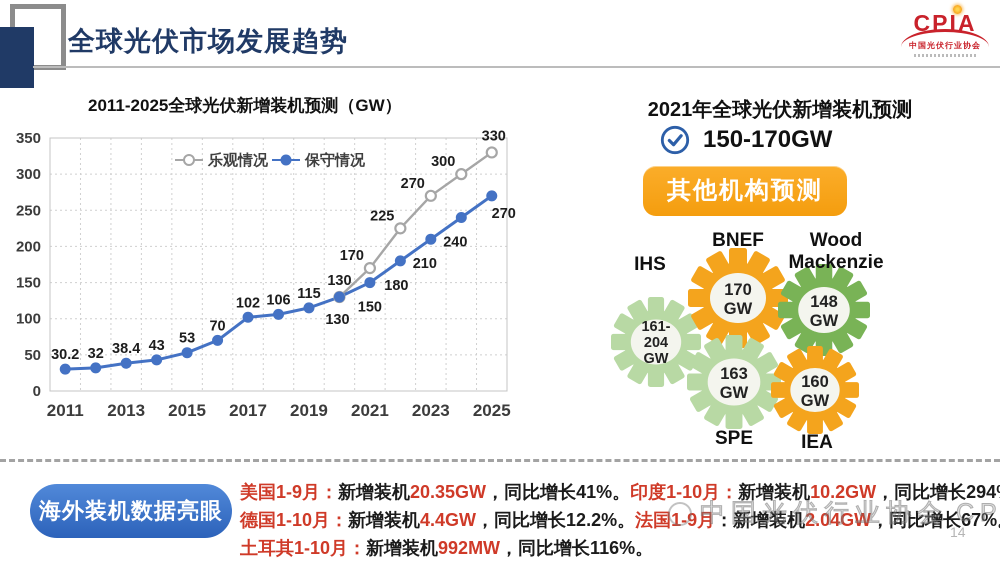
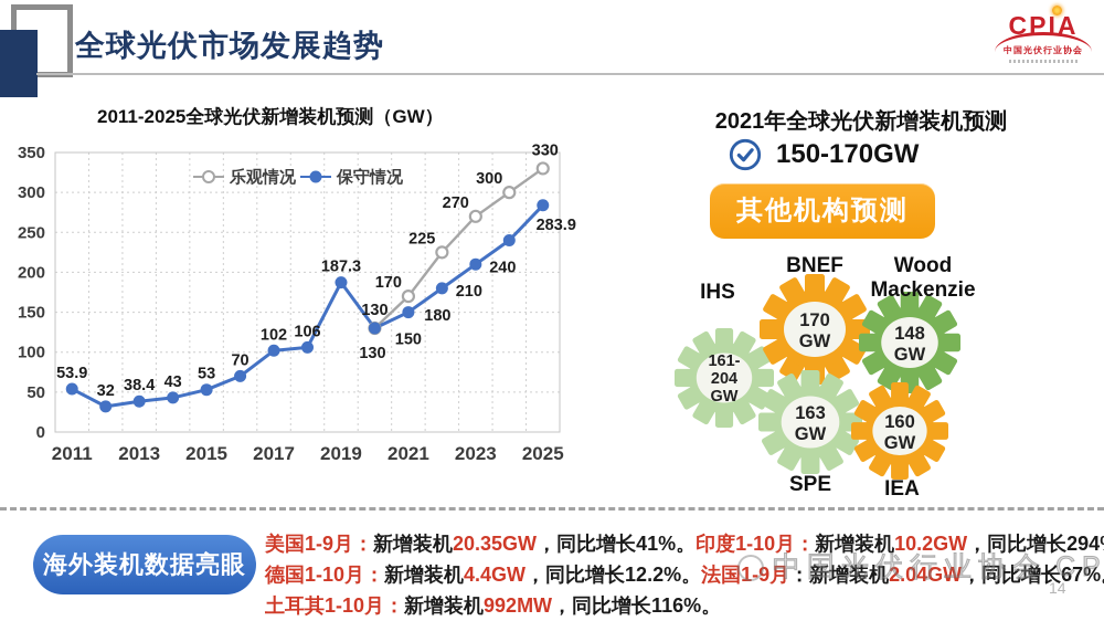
保守情况/2011: 30.2 -> 53.9
保守情况/2019: 115 -> 187.3
保守情况/2025: 270 -> 283.9
